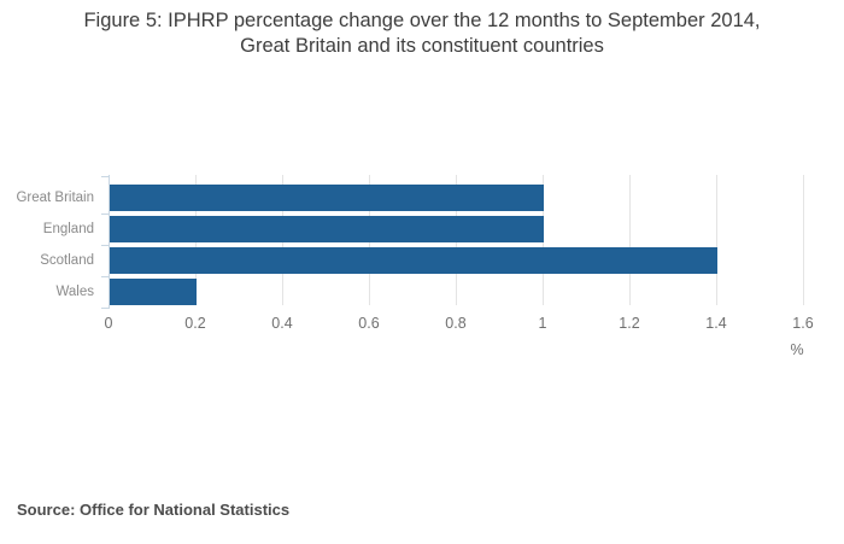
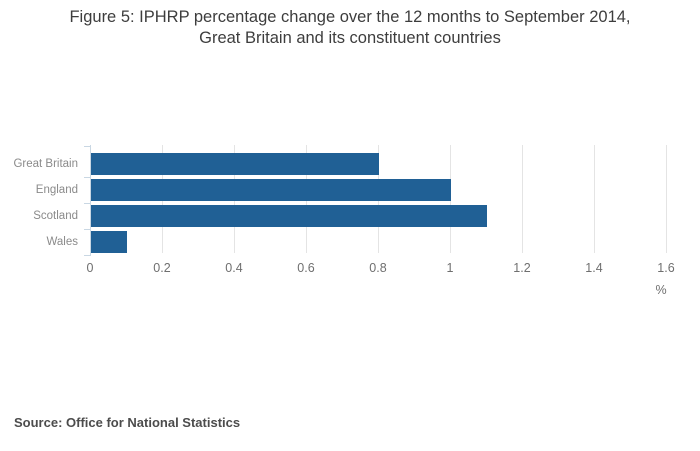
Great Britain: 1.0 -> 0.8
Scotland: 1.4 -> 1.1
Wales: 0.2 -> 0.1
